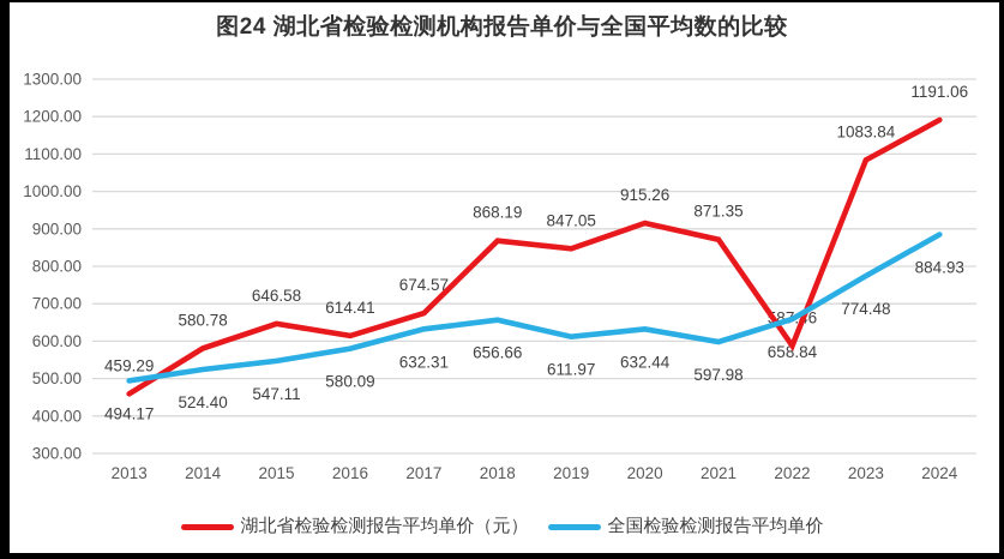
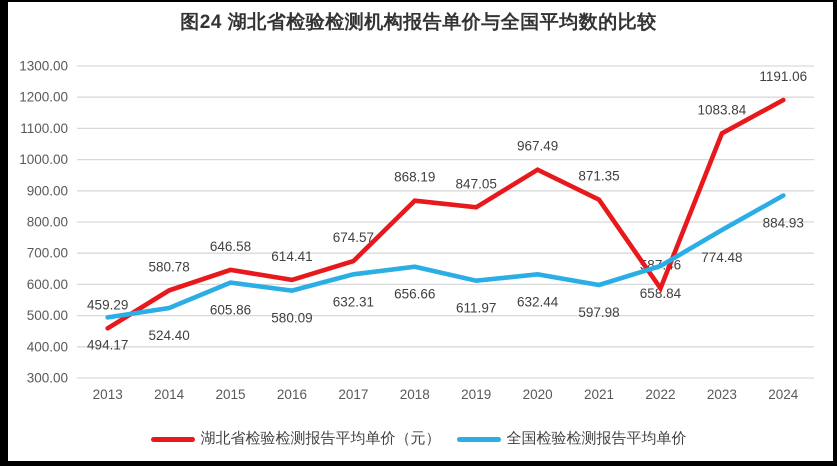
全国检验检测报告平均单价/2015: 547.11 -> 605.86
湖北省检验检测报告平均单价（元）/2020: 915.26 -> 967.49
